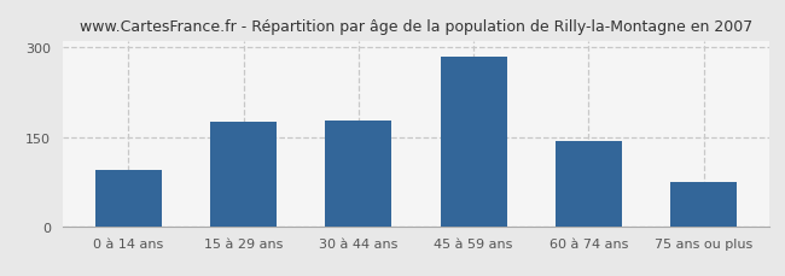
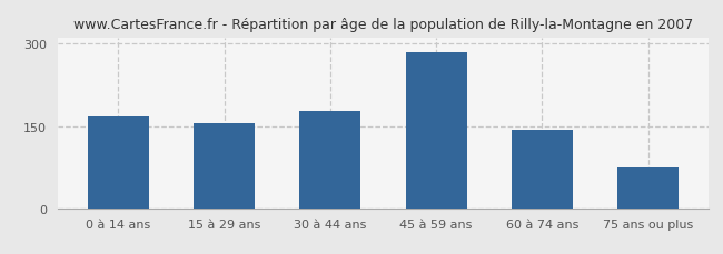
0 à 14 ans: 95 -> 168
15 à 29 ans: 175 -> 155
